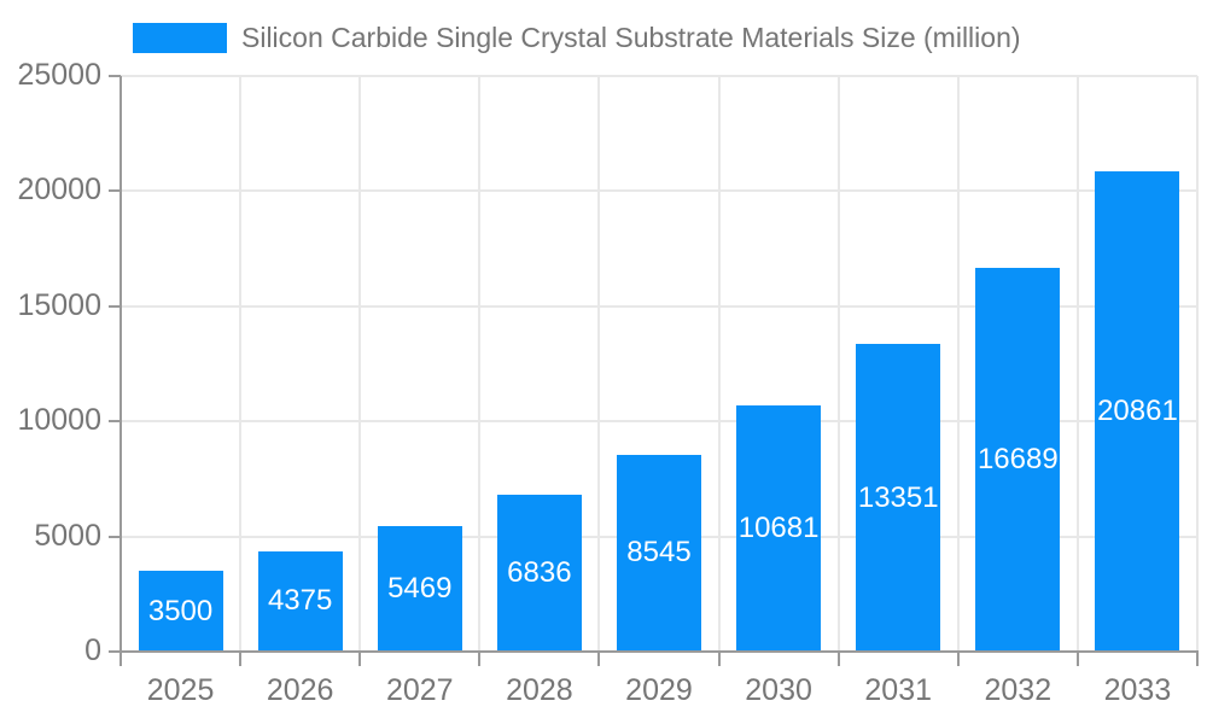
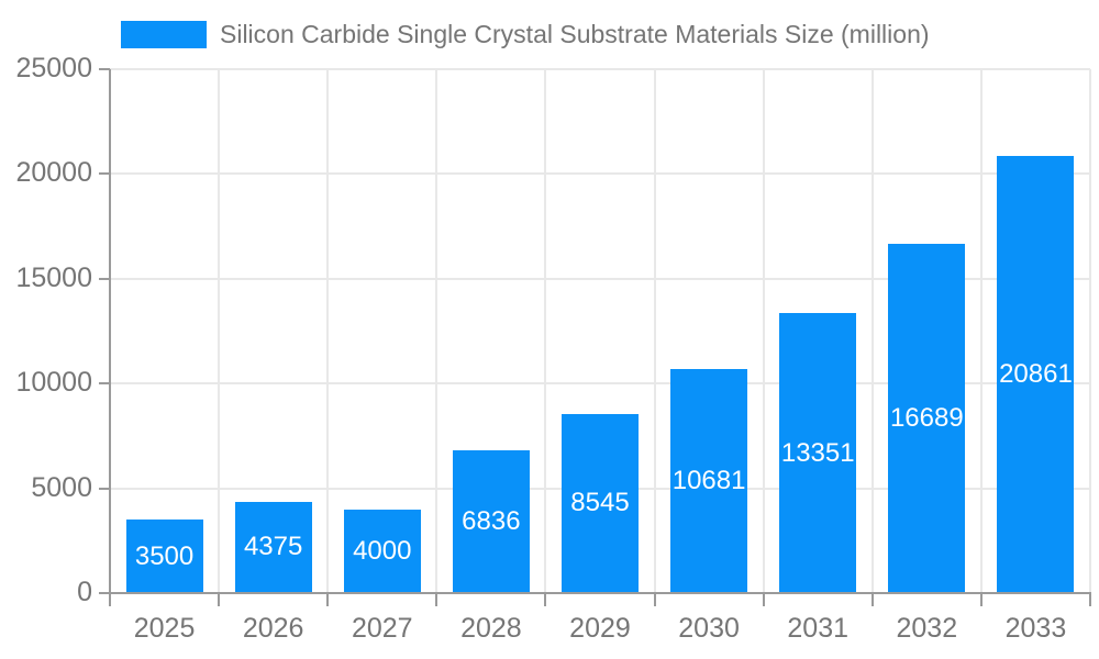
2027: 5469 -> 4000
